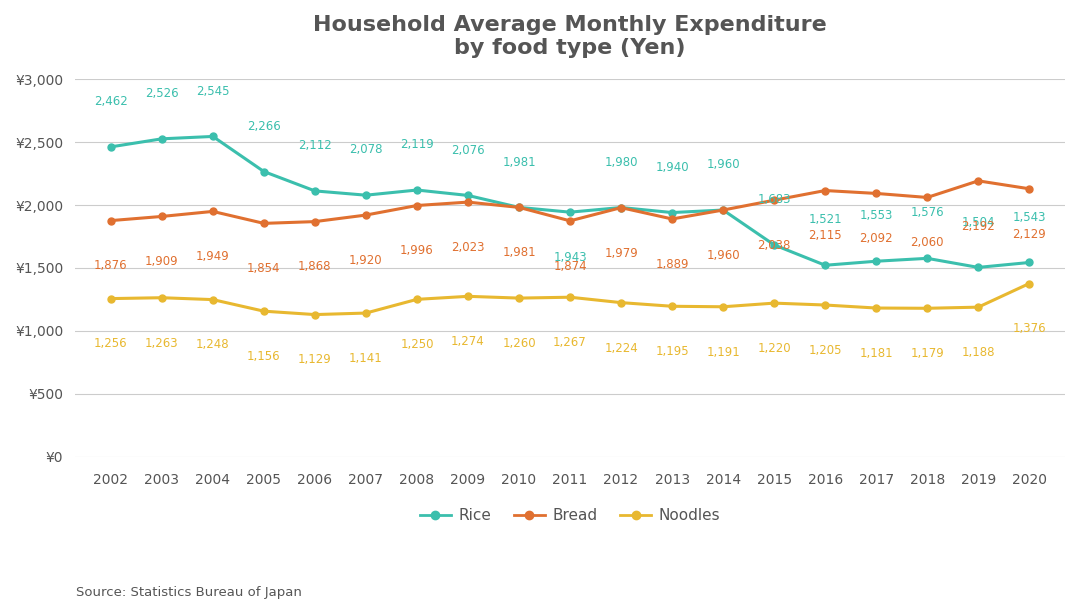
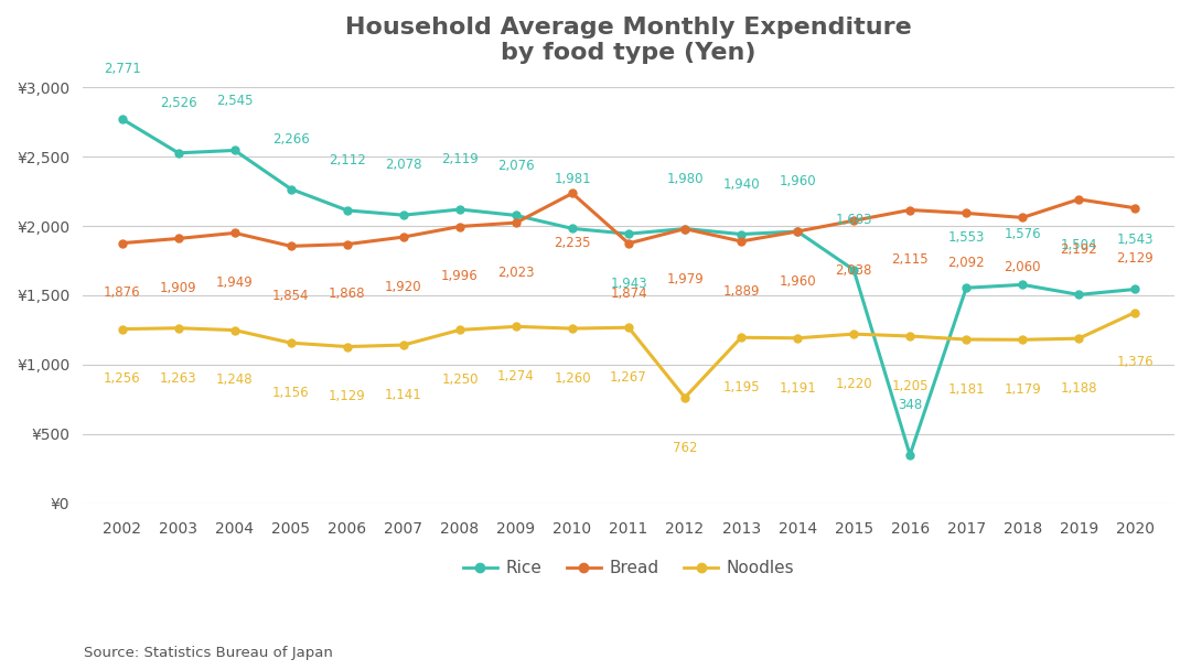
Rice/2002: 2,462 -> 2,771
Bread/2010: 1,981 -> 2,235
Noodles/2012: 1,224 -> 762
Rice/2016: 1,521 -> 348
